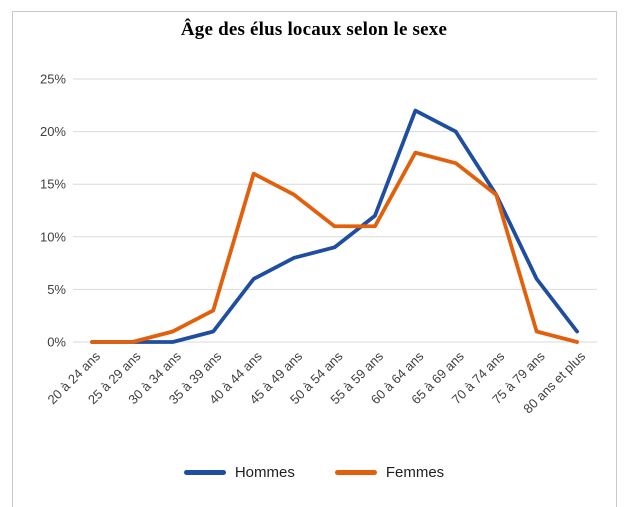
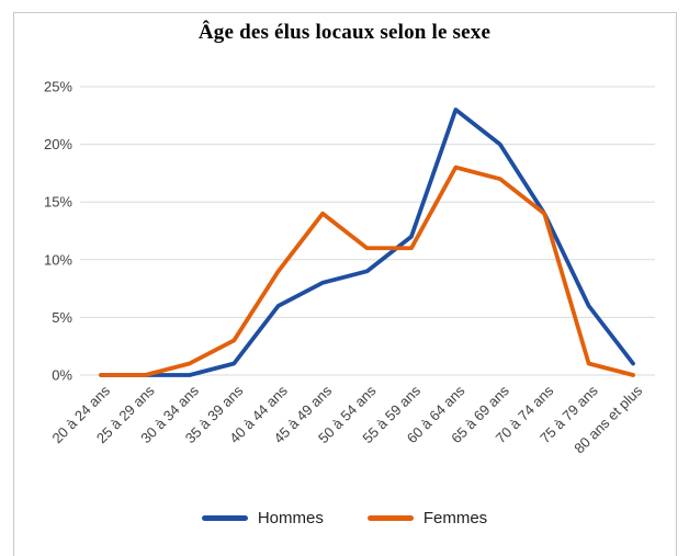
Femmes/40 à 44 ans: 16% -> 9%
Hommes/60 à 64 ans: 22% -> 23%
